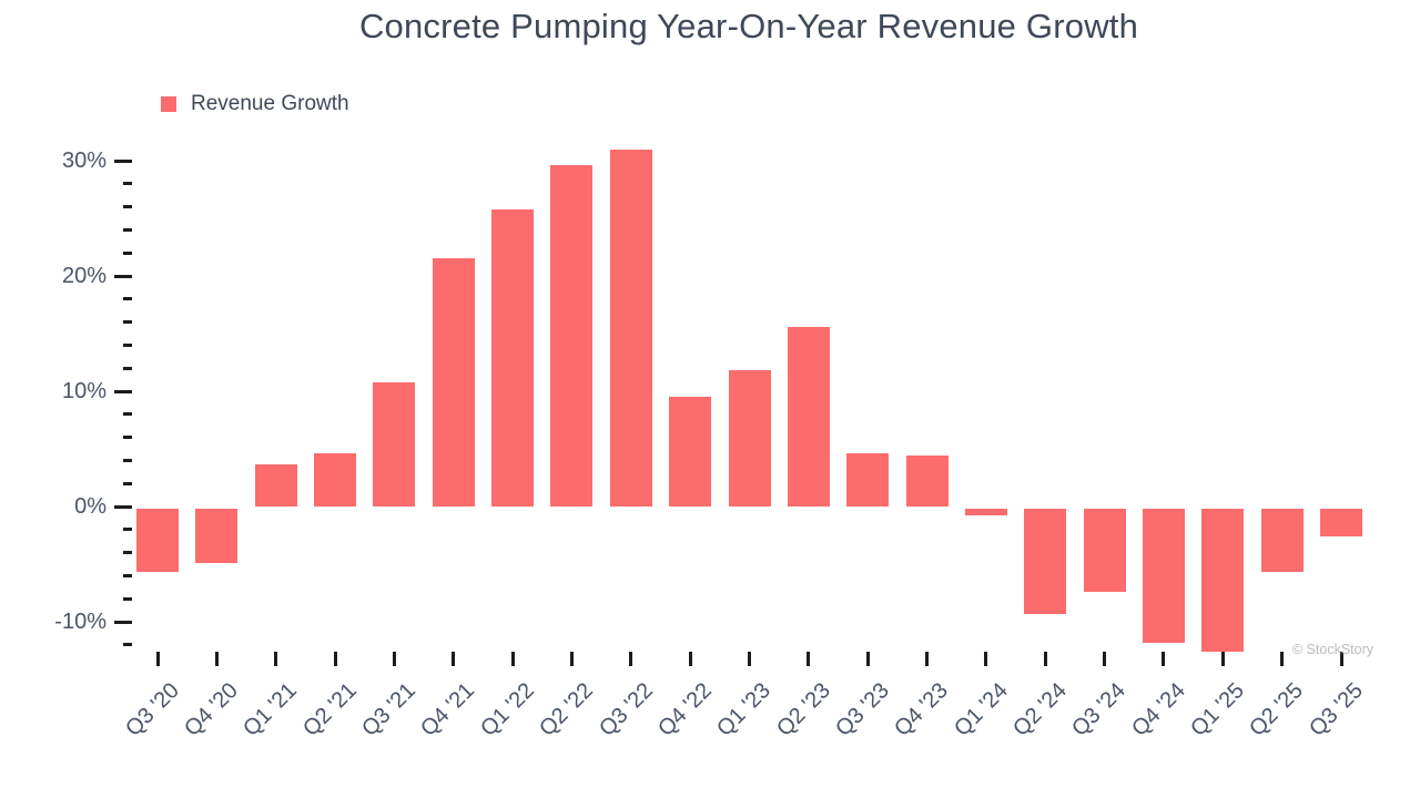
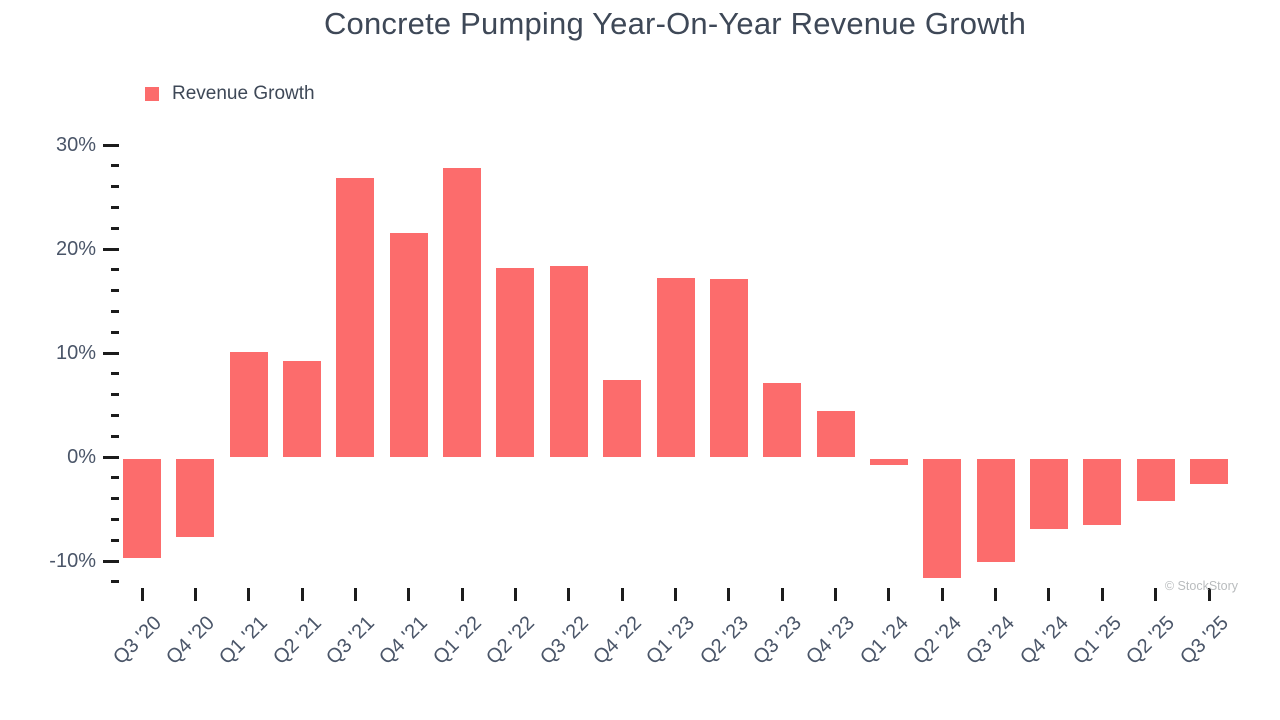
Q3 '20: -5.7% -> -9.7%
Q4 '20: -4.9% -> -7.7%
Q1 '21: 3.7% -> 10.1%
Q2 '21: 4.6% -> 9.2%
Q3 '21: 10.8% -> 26.8%
Q1 '22: 25.8% -> 27.8%
Q2 '22: 29.6% -> 18.2%
Q3 '22: 31.0% -> 18.4%
Q4 '22: 9.5% -> 7.4%
Q1 '23: 11.8% -> 17.2%
Q2 '23: 15.6% -> 17.1%
Q3 '23: 4.6% -> 7.1%
Q2 '24: -9.3% -> -11.6%
Q3 '24: -7.4% -> -10.1%
Q4 '24: -11.8% -> -6.9%
Q1 '25: -12.6% -> -6.5%
Q2 '25: -5.7% -> -4.2%
